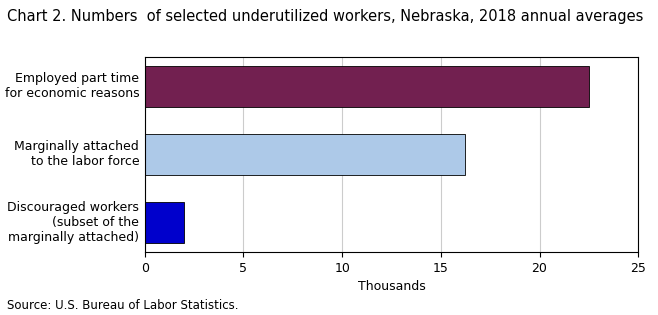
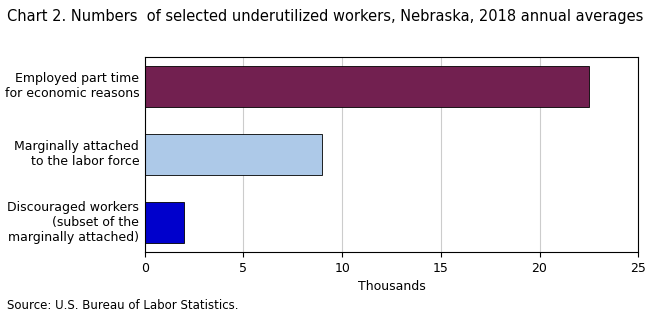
Marginally attached to the labor force: 16.2 -> 9.0
